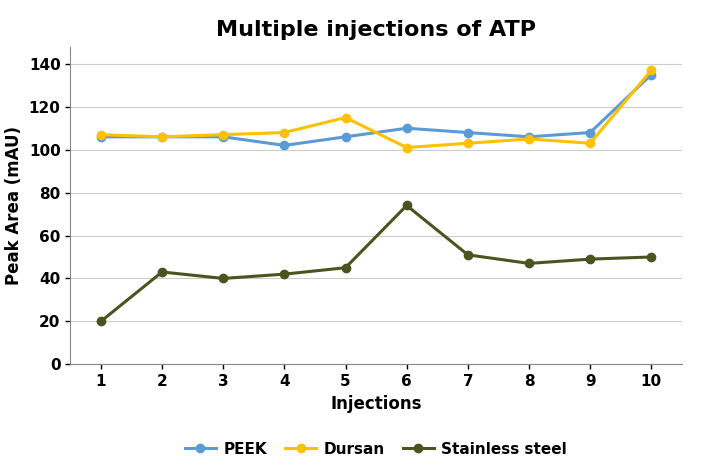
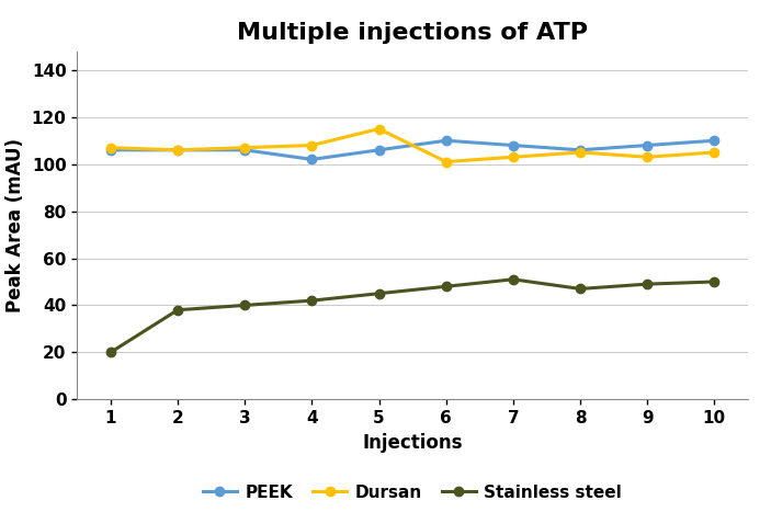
Stainless steel/2: 43 -> 38
Stainless steel/6: 74 -> 48
PEEK/10: 135 -> 110
Dursan/10: 137 -> 105
